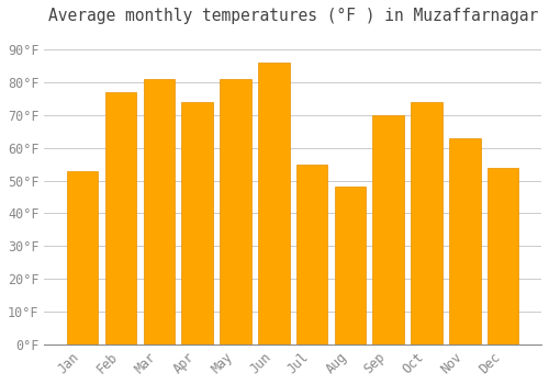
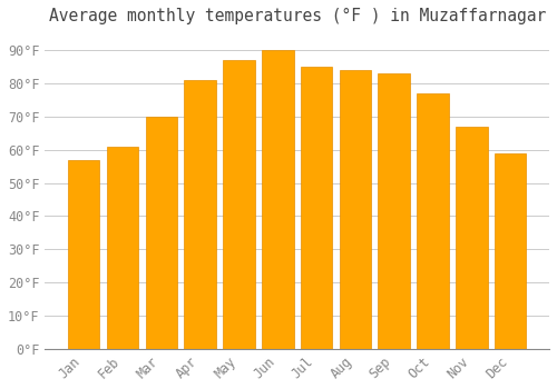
Jan: 53°F -> 57°F
Feb: 77°F -> 61°F
Mar: 81°F -> 70°F
Apr: 74°F -> 81°F
May: 81°F -> 87°F
Jun: 86°F -> 90°F
Jul: 55°F -> 85°F
Aug: 48°F -> 84°F
Sep: 70°F -> 83°F
Oct: 74°F -> 77°F
Nov: 63°F -> 67°F
Dec: 54°F -> 59°F
